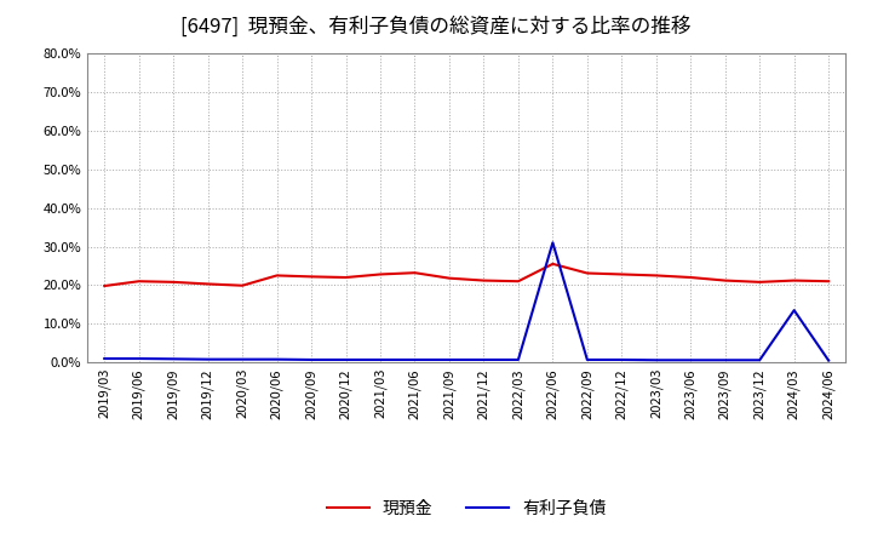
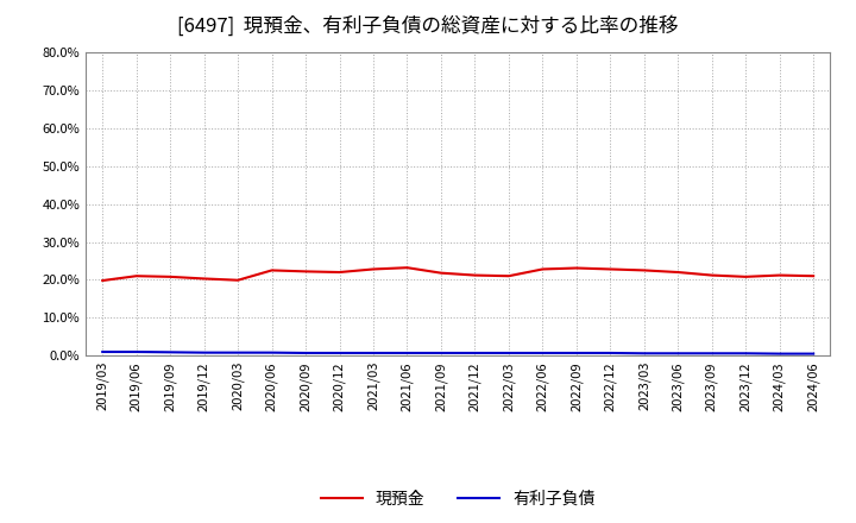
現預金/2022/06: 25.5% -> 22.8%
有利子負債/2022/06: 31.0% -> 0.7%
有利子負債/2024/03: 13.5% -> 0.5%
